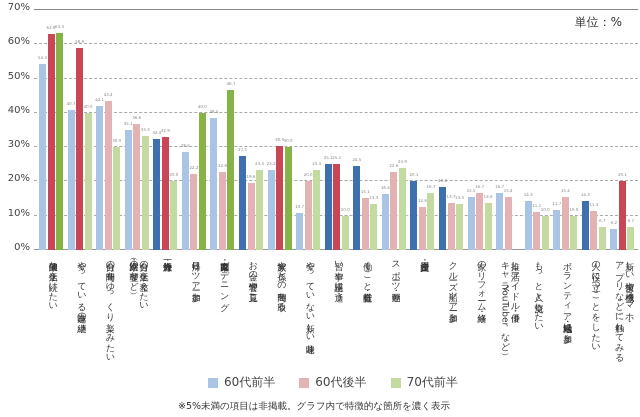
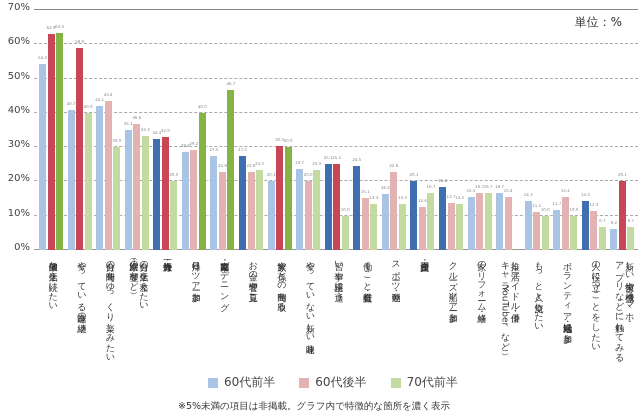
60代後半/日帰りツアー参加: 22.2 -> 29.2
60代前半/家庭菜園・ガーデニング: 38.5 -> 27.5
60代後半/お金の管理や見直し: 19.6 -> 22.6
60代前半/家族や孫との時間を取る: 23.2 -> 20.1
60代前半/今やっていない新しい趣味: 10.7 -> 23.7
70代前半/スポーツ・運動: 23.9 -> 13.3
70代前半/家のリフォーム・修繕: 13.6 -> 16.7
